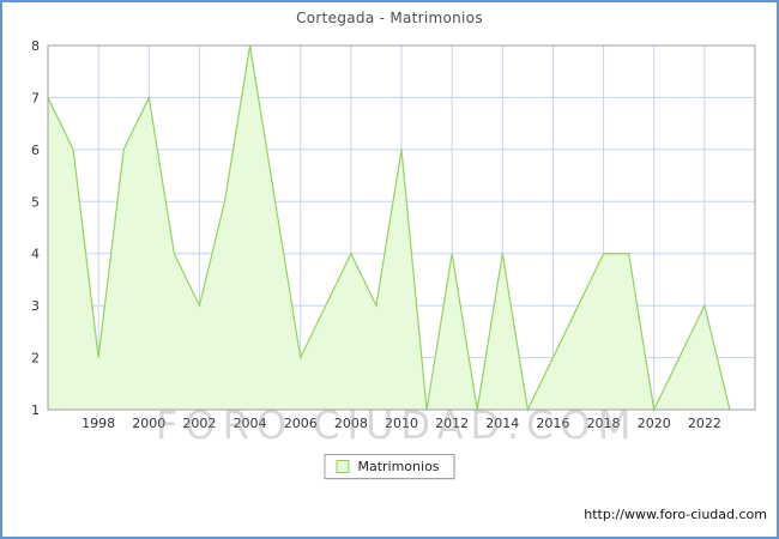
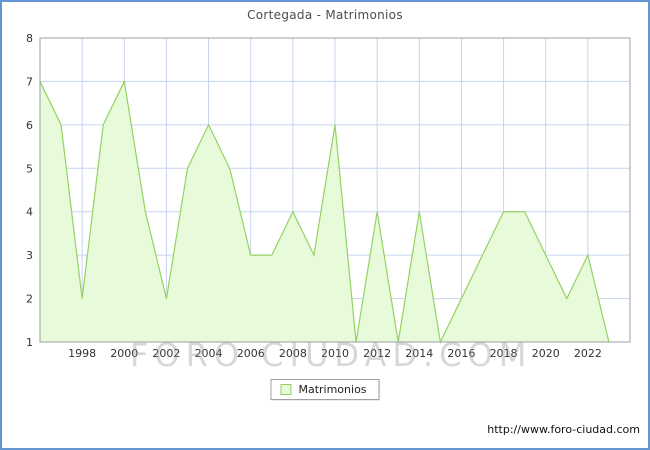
2002: 3 -> 2
2004: 8 -> 6
2006: 2 -> 3
2020: 1 -> 3
